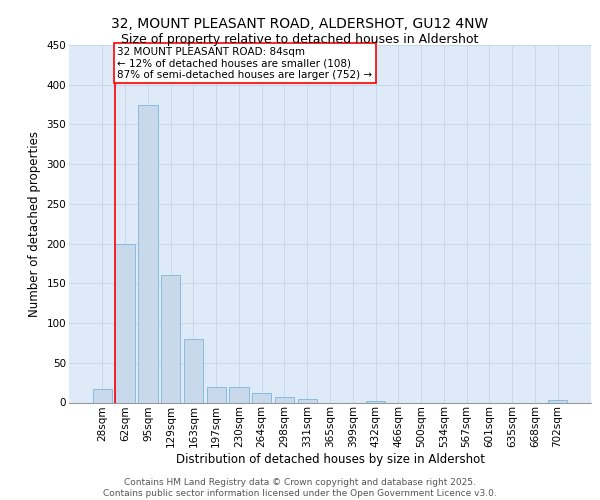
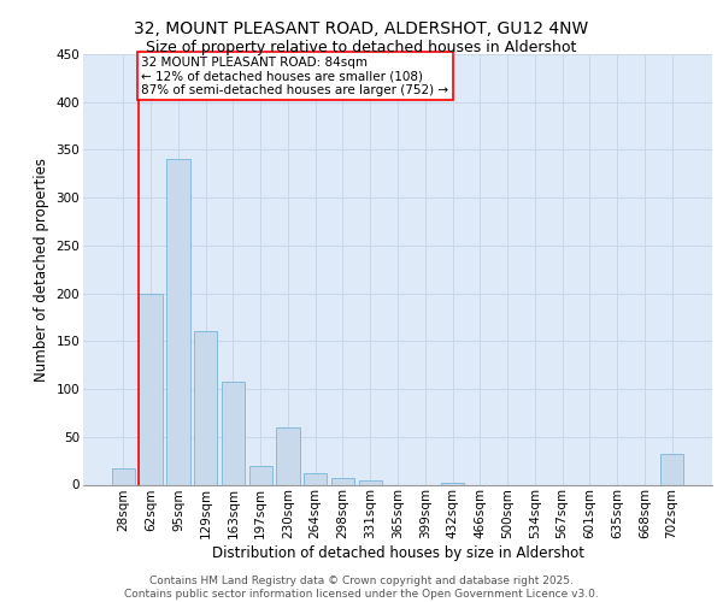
95sqm: 375 -> 340
163sqm: 80 -> 108
230sqm: 20 -> 60
702sqm: 3 -> 32
